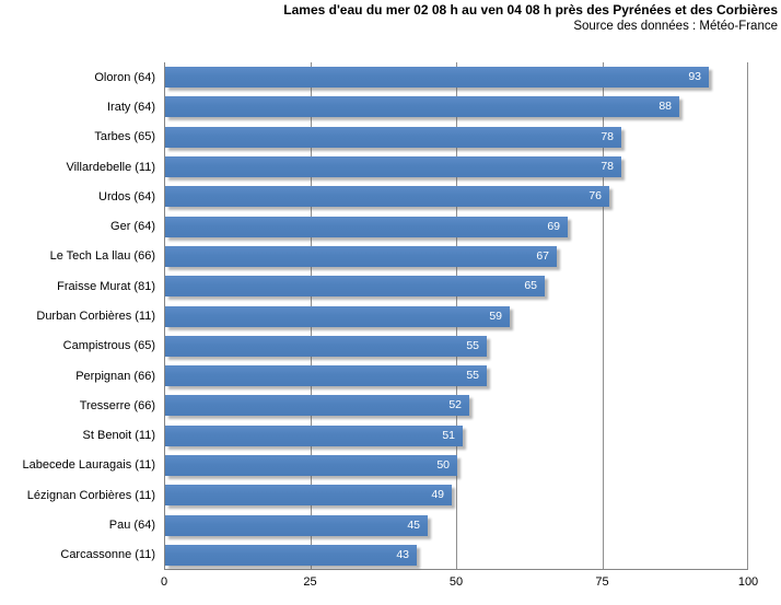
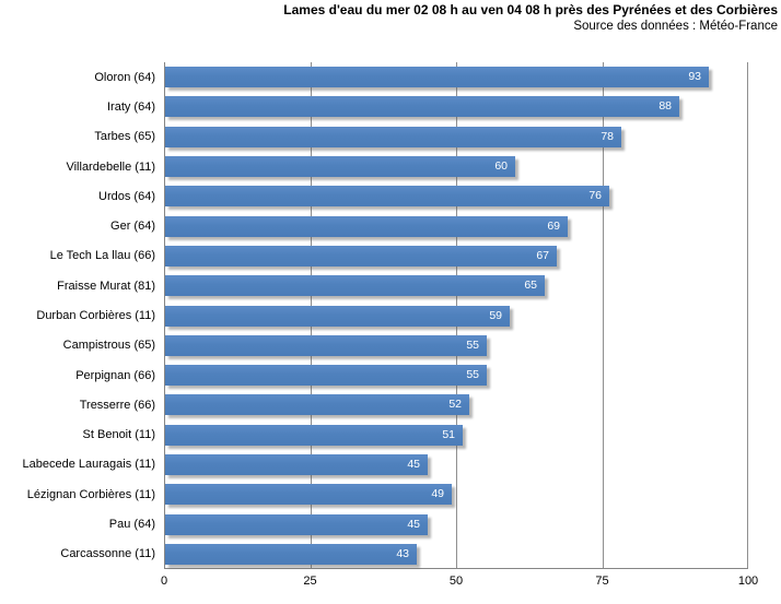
Villardebelle (11): 78 -> 60
Labecede Lauragais (11): 50 -> 45
